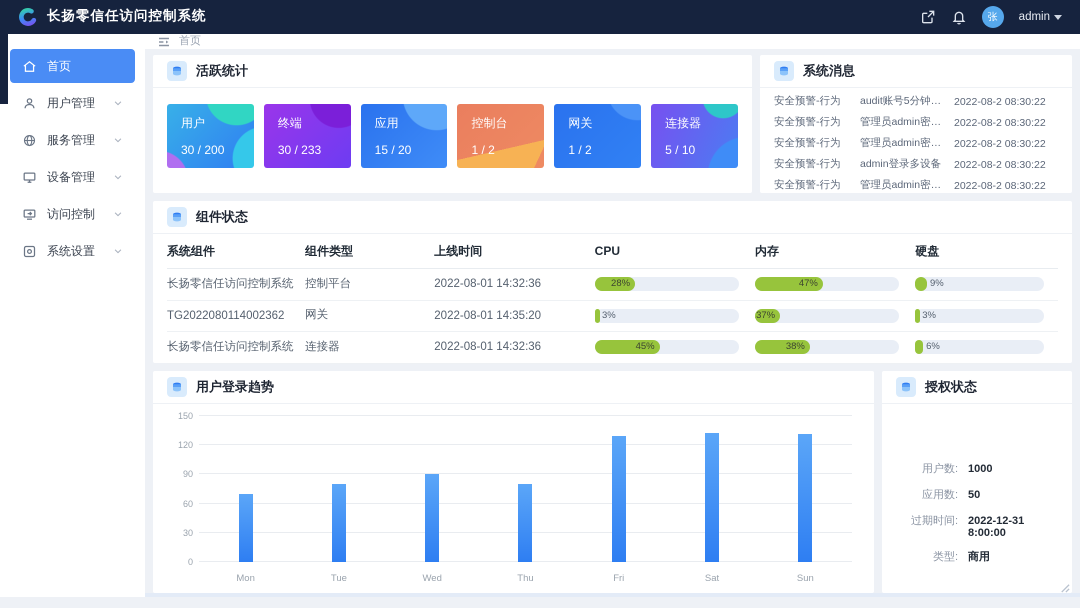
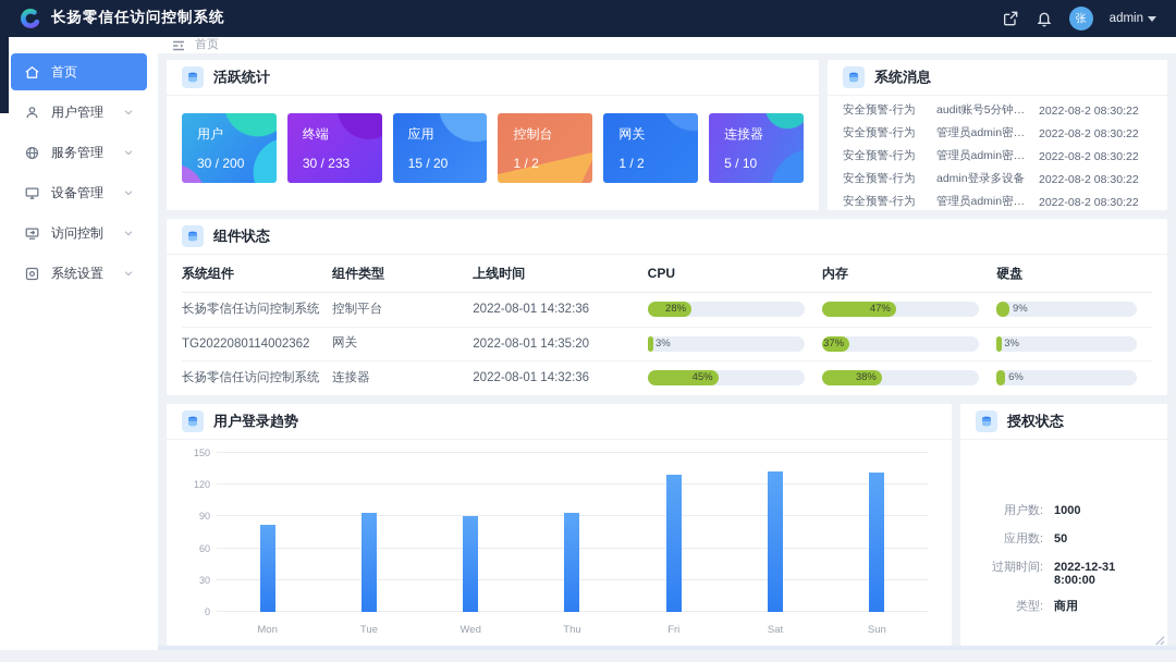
Mon: 70 -> 80
Tue: 80 -> 90
Thu: 80 -> 90
